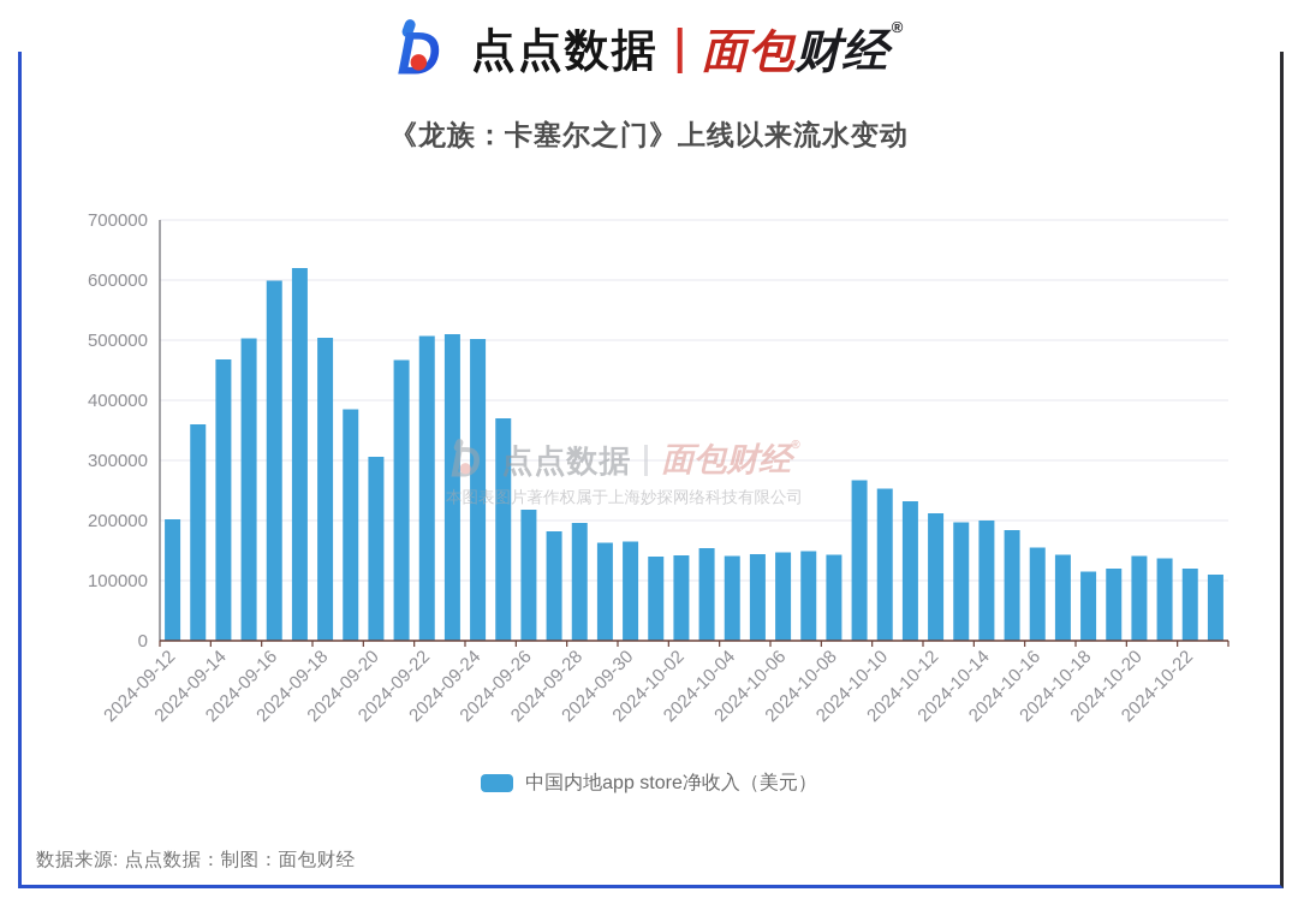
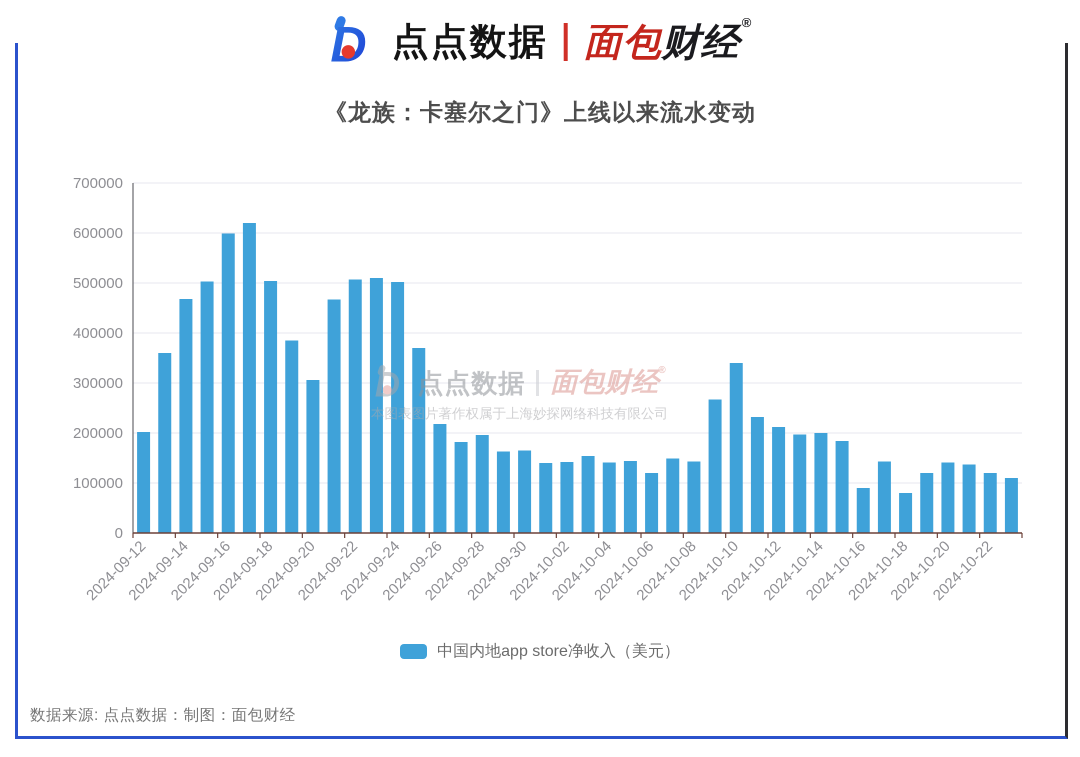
2024-10-06: 150000 -> 120000
2024-10-10: 250000 -> 340000
2024-10-16: 160000 -> 90000
2024-10-18: 120000 -> 80000
